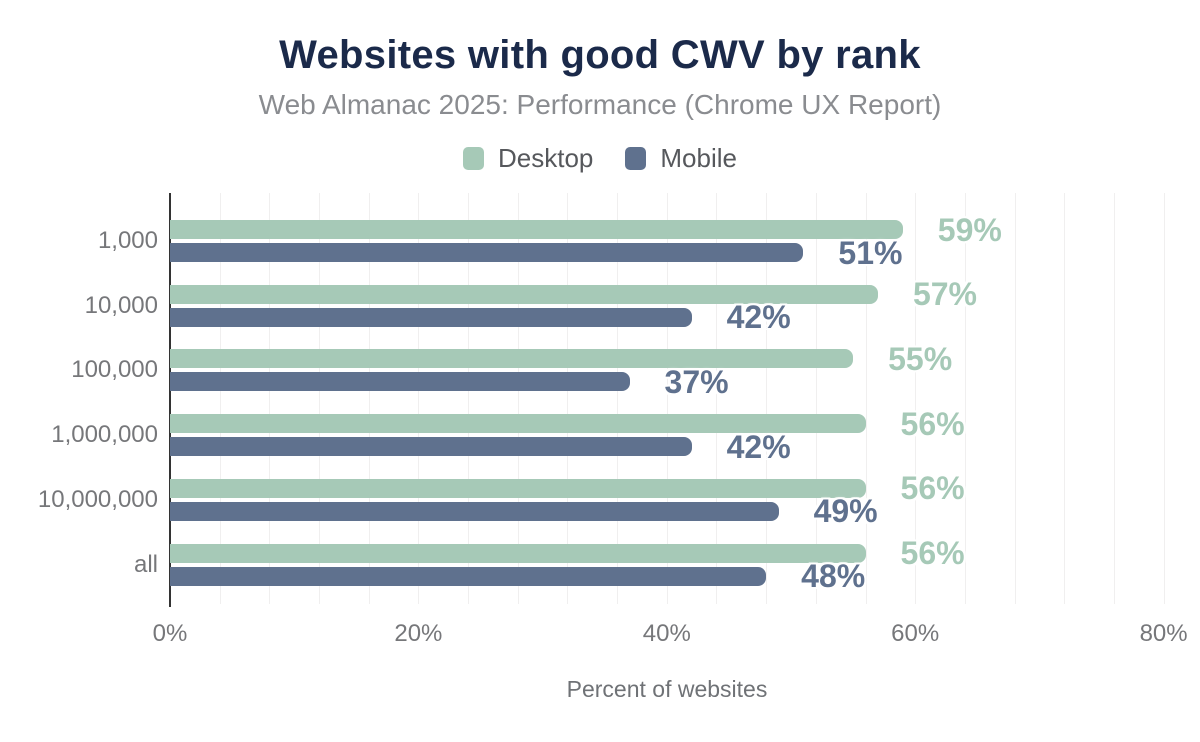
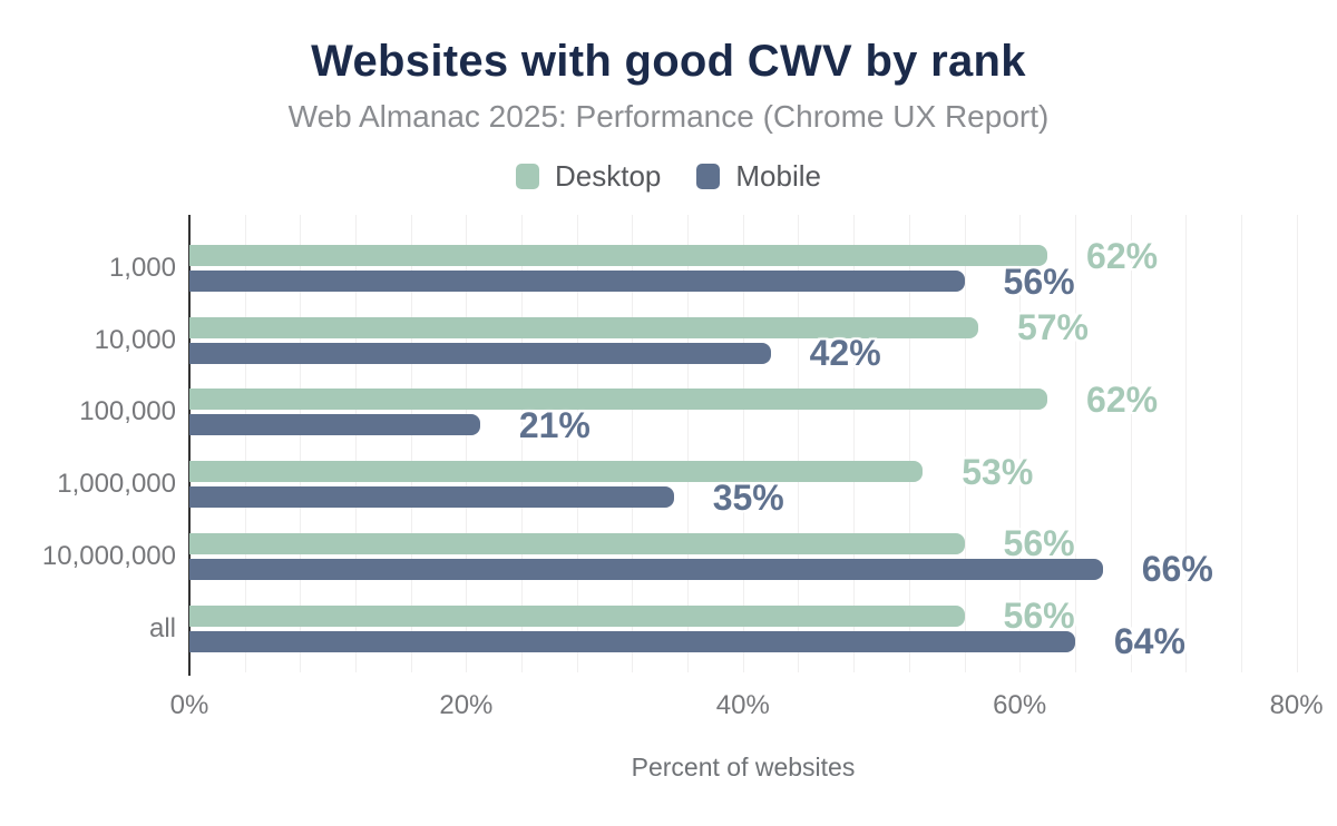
Desktop/1,000: 59% -> 62%
Mobile/1,000: 51% -> 56%
Desktop/100,000: 55% -> 62%
Mobile/100,000: 37% -> 21%
Desktop/1,000,000: 56% -> 53%
Mobile/1,000,000: 42% -> 35%
Mobile/10,000,000: 49% -> 66%
Mobile/all: 48% -> 64%
